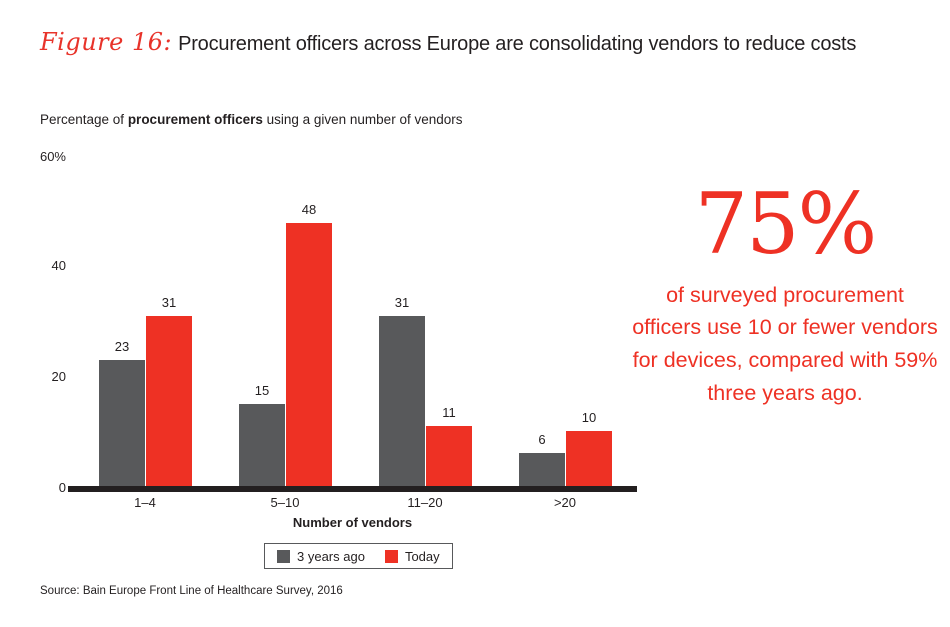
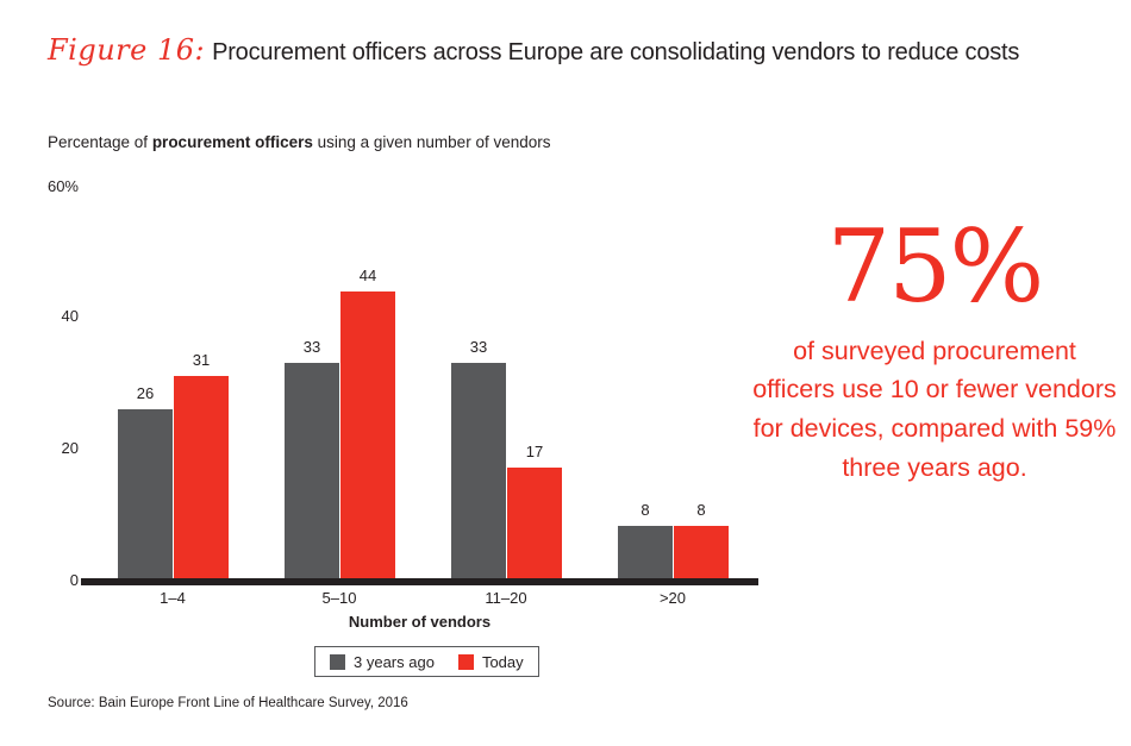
3 years ago/1–4: 23 -> 26
3 years ago/5–10: 15 -> 33
Today/5–10: 48 -> 44
3 years ago/11–20: 31 -> 33
Today/11–20: 11 -> 17
3 years ago/>20: 6 -> 8
Today/>20: 10 -> 8
